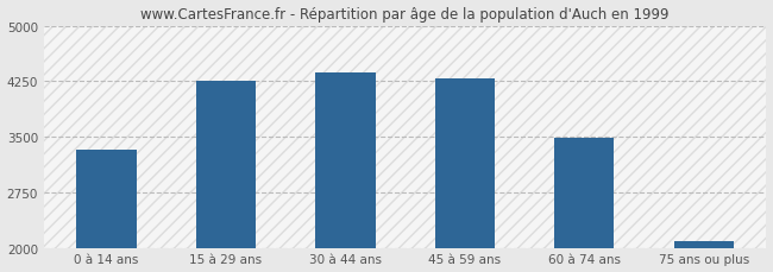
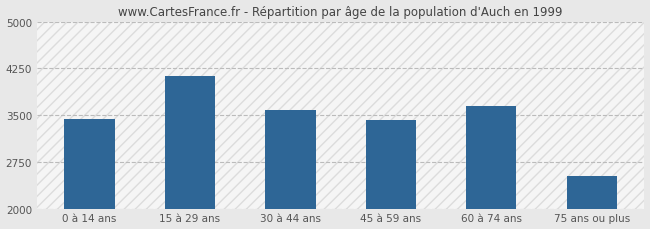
0 à 14 ans: 3320 -> 3440
15 à 29 ans: 4250 -> 4120
30 à 44 ans: 4370 -> 3580
45 à 59 ans: 4280 -> 3420
60 à 74 ans: 3480 -> 3640
75 ans ou plus: 2090 -> 2520
